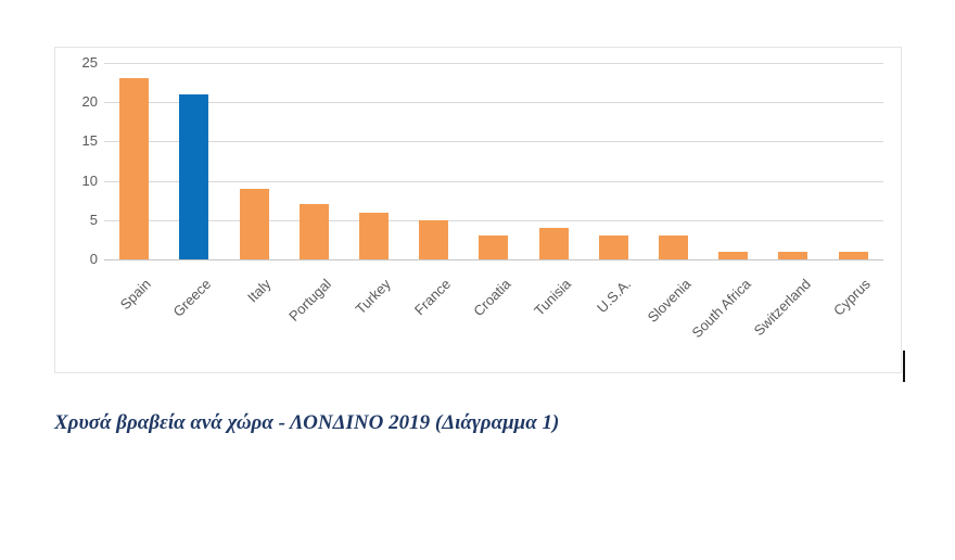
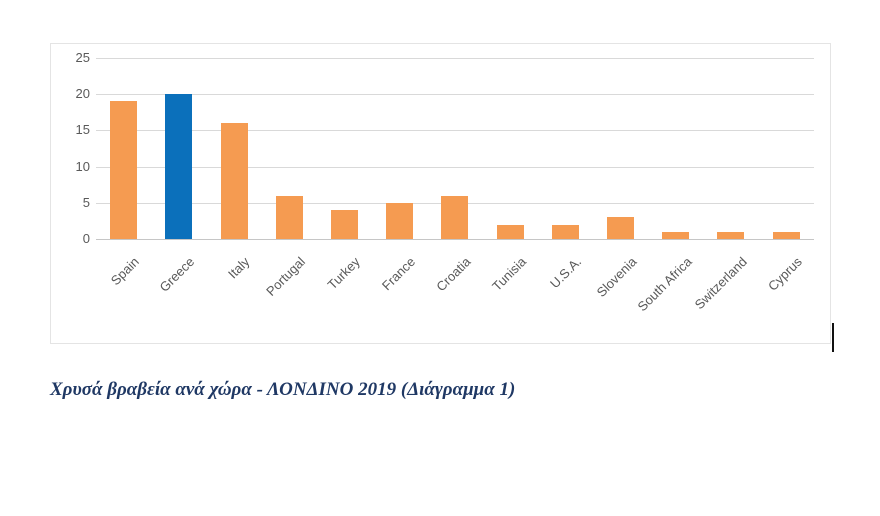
Spain: 23 -> 19
Greece: 21 -> 20
Italy: 9 -> 16
Portugal: 7 -> 6
Turkey: 6 -> 4
Croatia: 3 -> 6
Tunisia: 4 -> 2
U.S.A.: 3 -> 2
